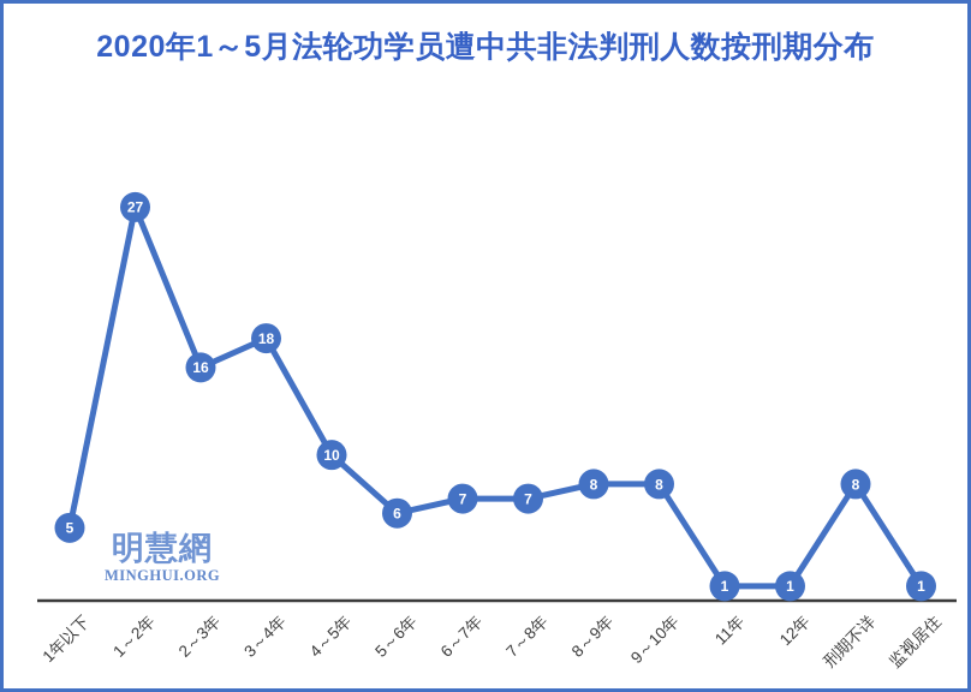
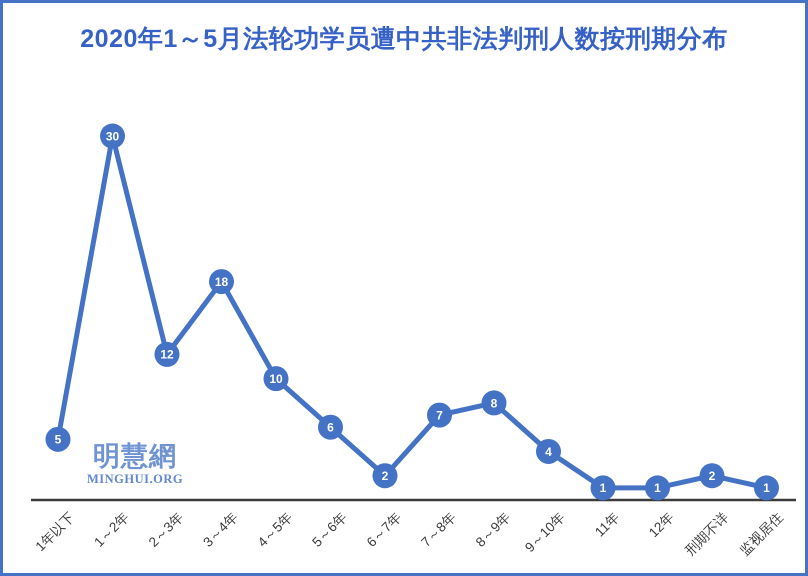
1～2年: 27 -> 30
2～3年: 16 -> 12
6～7年: 7 -> 2
9～10年: 8 -> 4
刑期不详: 8 -> 2
